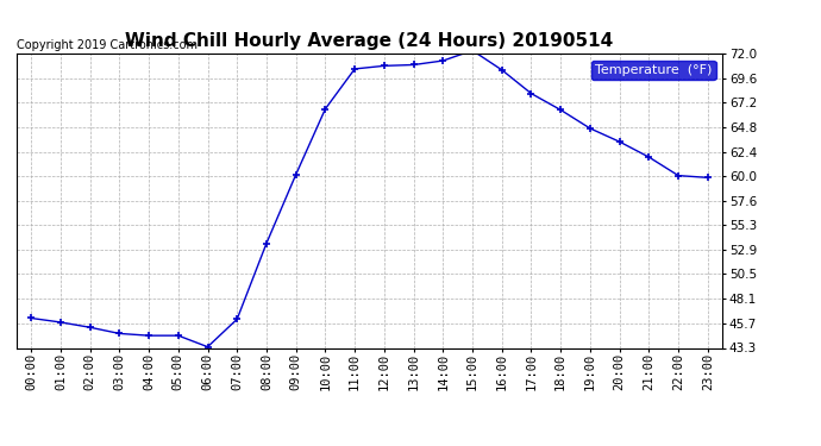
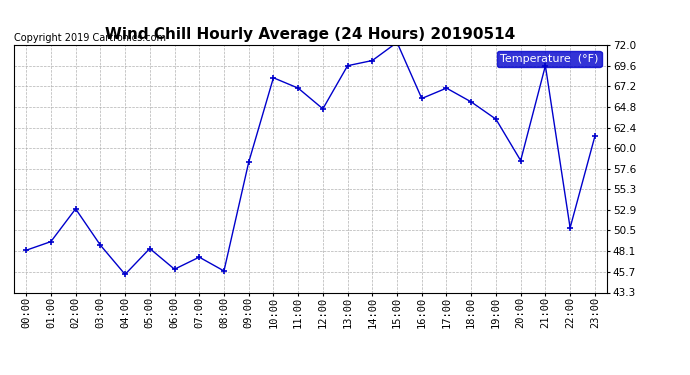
00:00: 46.2 -> 48.2
01:00: 45.8 -> 49.2
02:00: 45.3 -> 53.0
03:00: 44.7 -> 48.8
04:00: 44.5 -> 45.4
05:00: 44.5 -> 48.4
06:00: 43.4 -> 46.0
07:00: 46.1 -> 47.4
08:00: 53.5 -> 45.8
09:00: 60.2 -> 58.4
10:00: 66.6 -> 68.2
11:00: 70.5 -> 67.0
12:00: 70.8 -> 64.6
13:00: 70.9 -> 69.6
14:00: 71.3 -> 70.2
16:00: 70.4 -> 65.8
17:00: 68.1 -> 67.0
18:00: 66.5 -> 65.4
19:00: 64.7 -> 63.4
20:00: 63.4 -> 58.6
21:00: 61.9 -> 69.6
22:00: 60.1 -> 50.8
23:00: 59.9 -> 61.4
